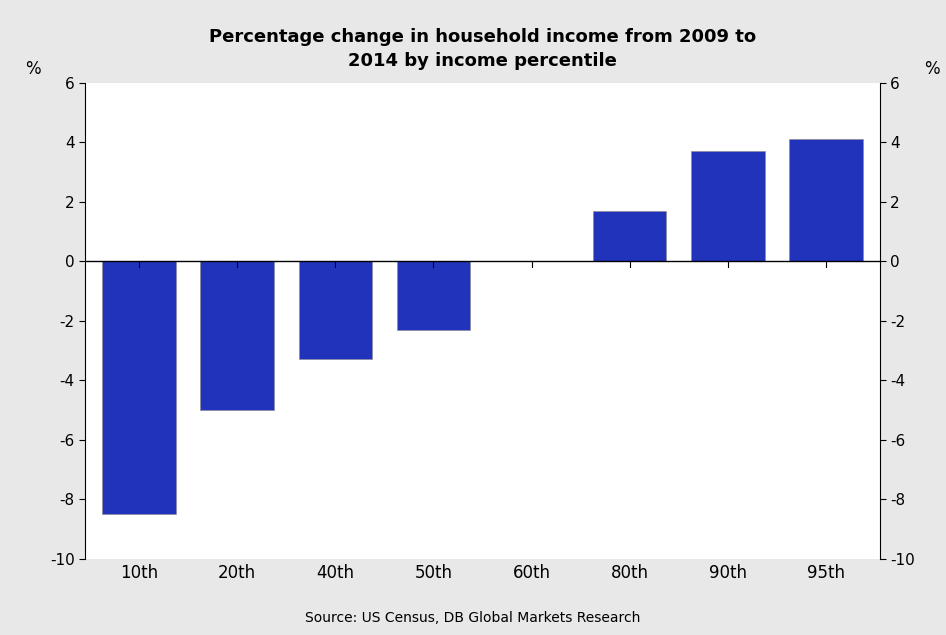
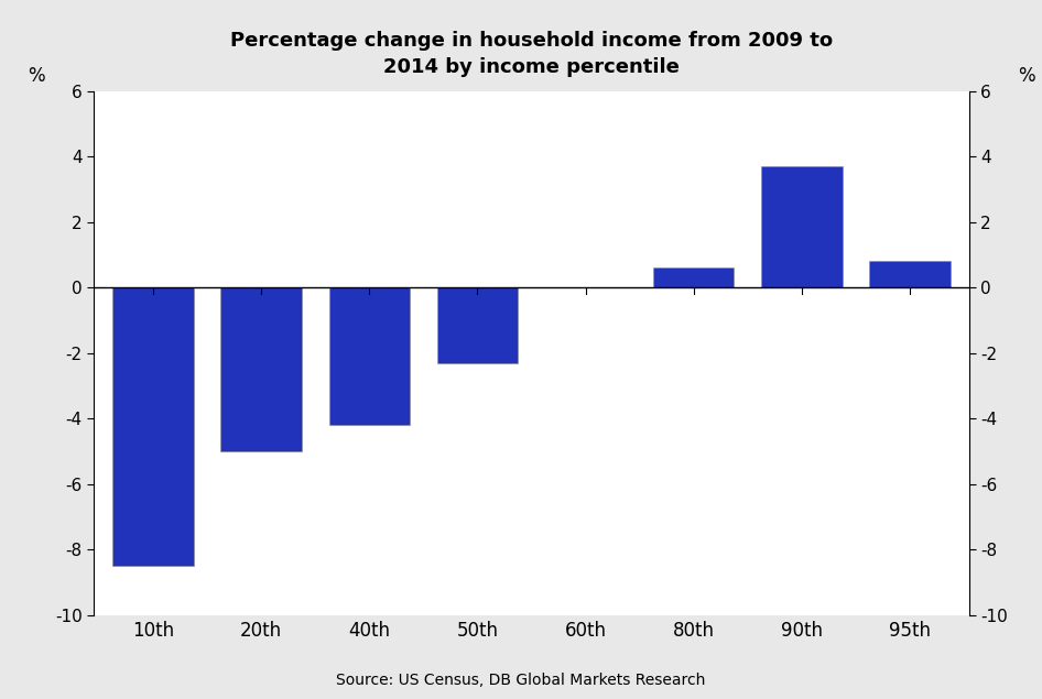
40th: -3.3 -> -4.2
80th: 1.7 -> 0.6
95th: 4.1 -> 0.8
